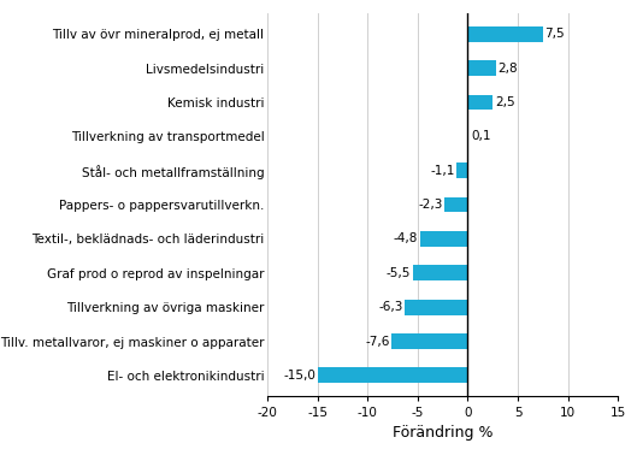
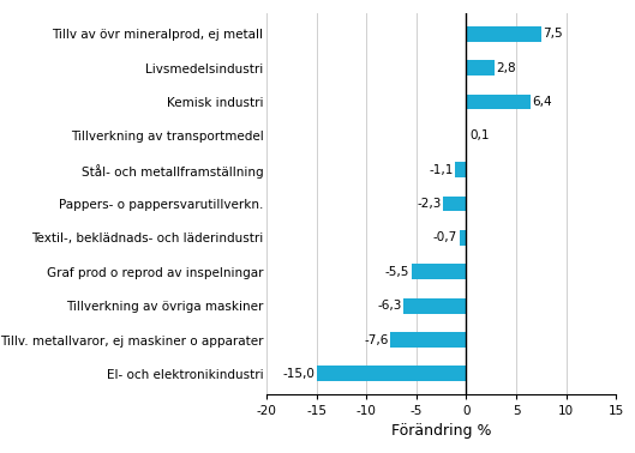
Kemisk industri: 2,5 -> 6,4
Textil-, beklädnads- och läderindustri: -4,8 -> -0,7
